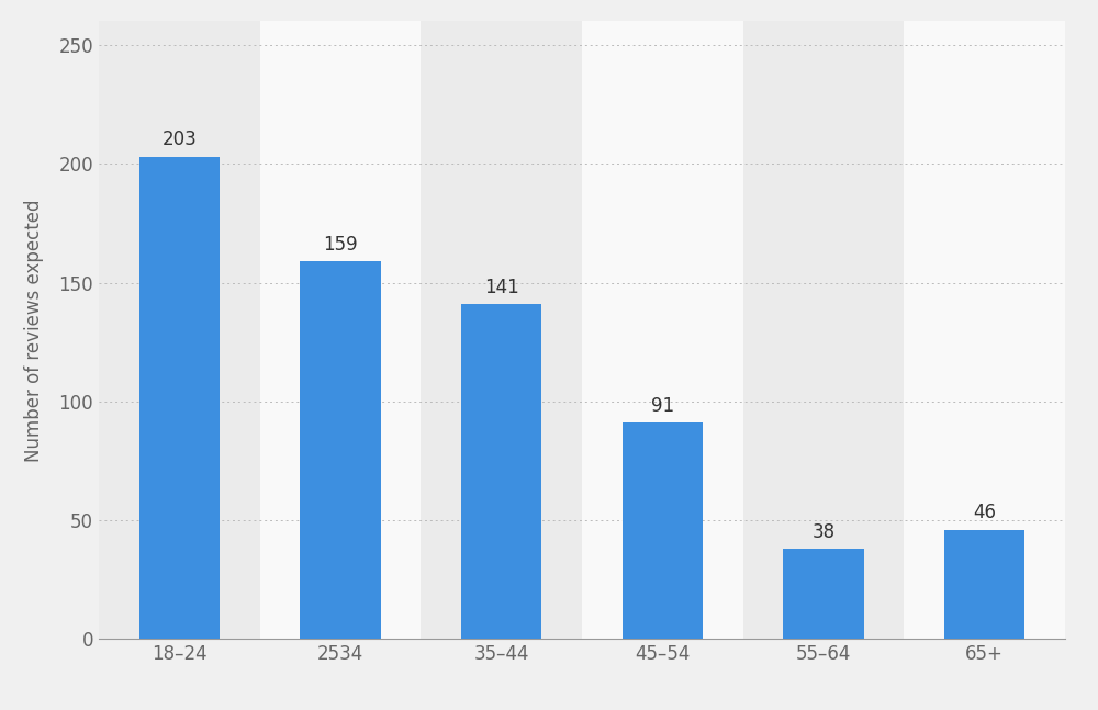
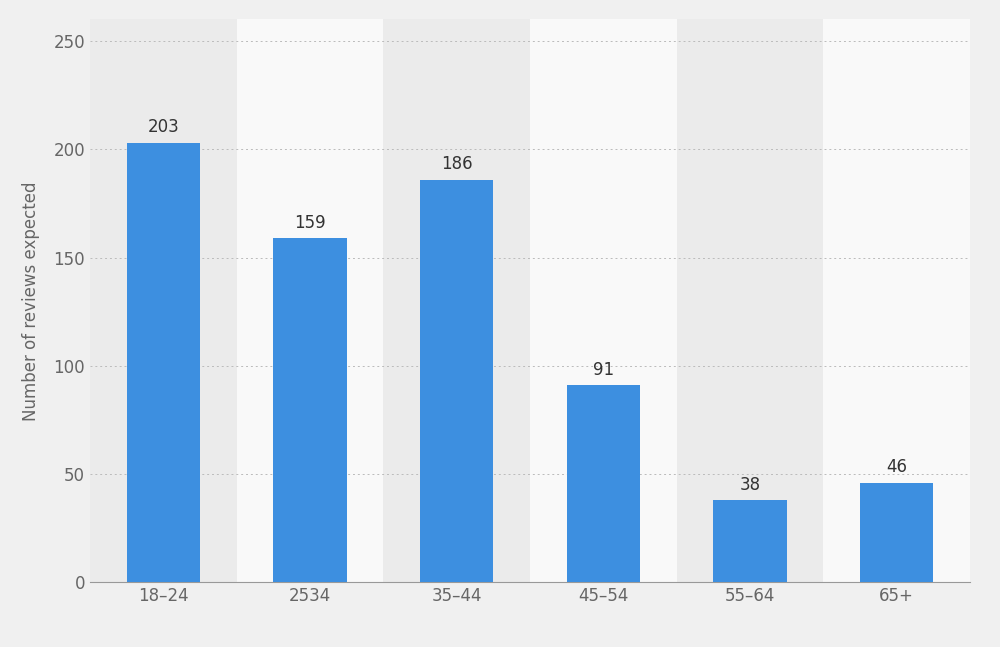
35–44: 141 -> 186
